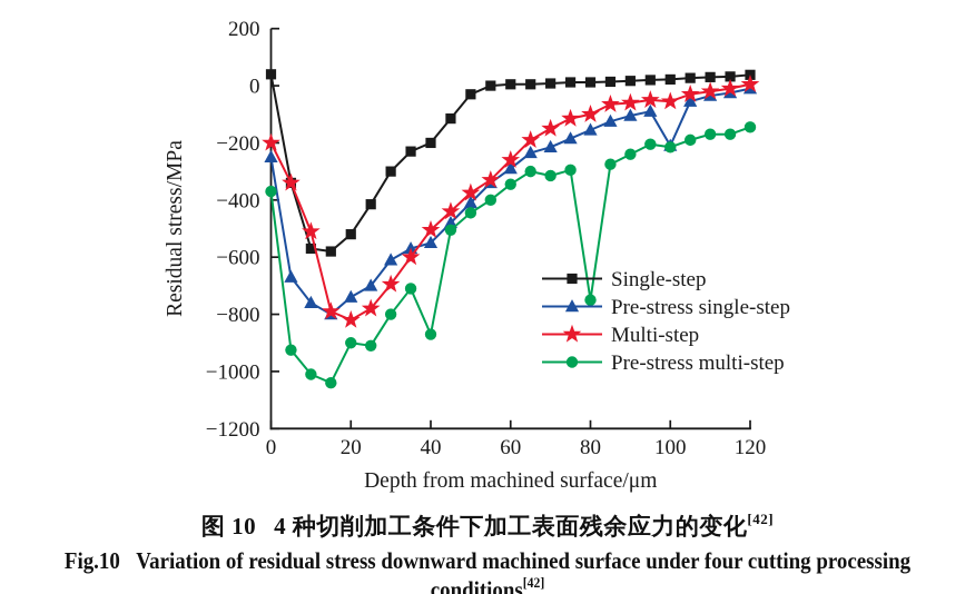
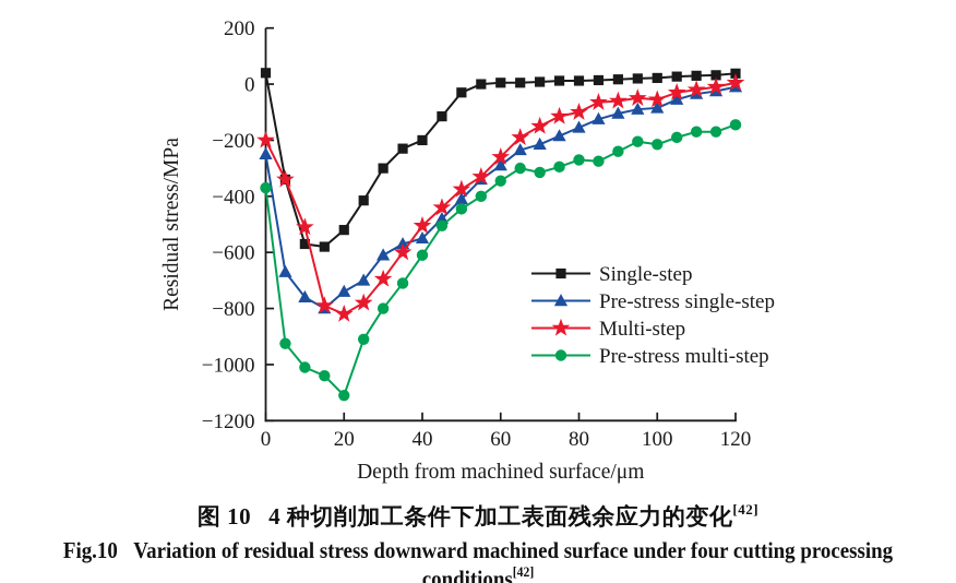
Pre-stress multi-step/20: -900 -> -1110
Pre-stress multi-step/40: -870 -> -610
Pre-stress multi-step/80: -750 -> -270
Pre-stress single-step/100: -210 -> -80
